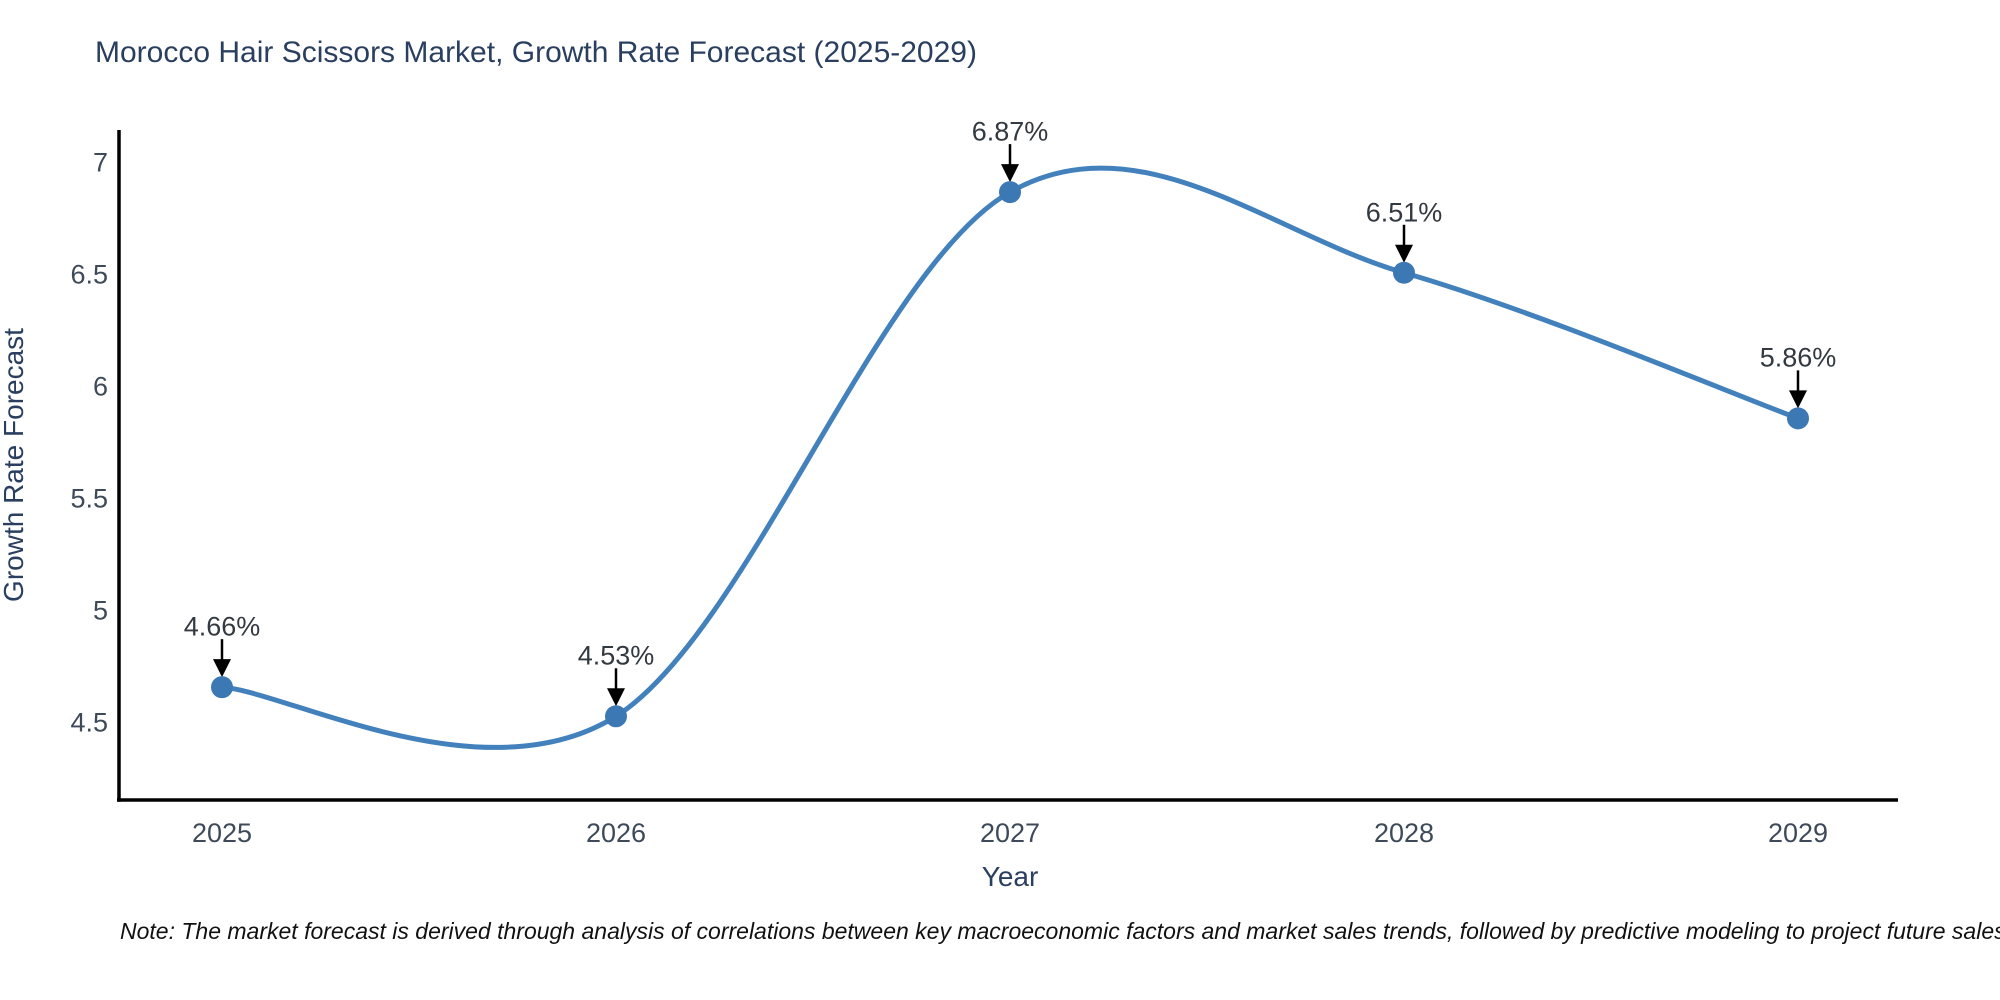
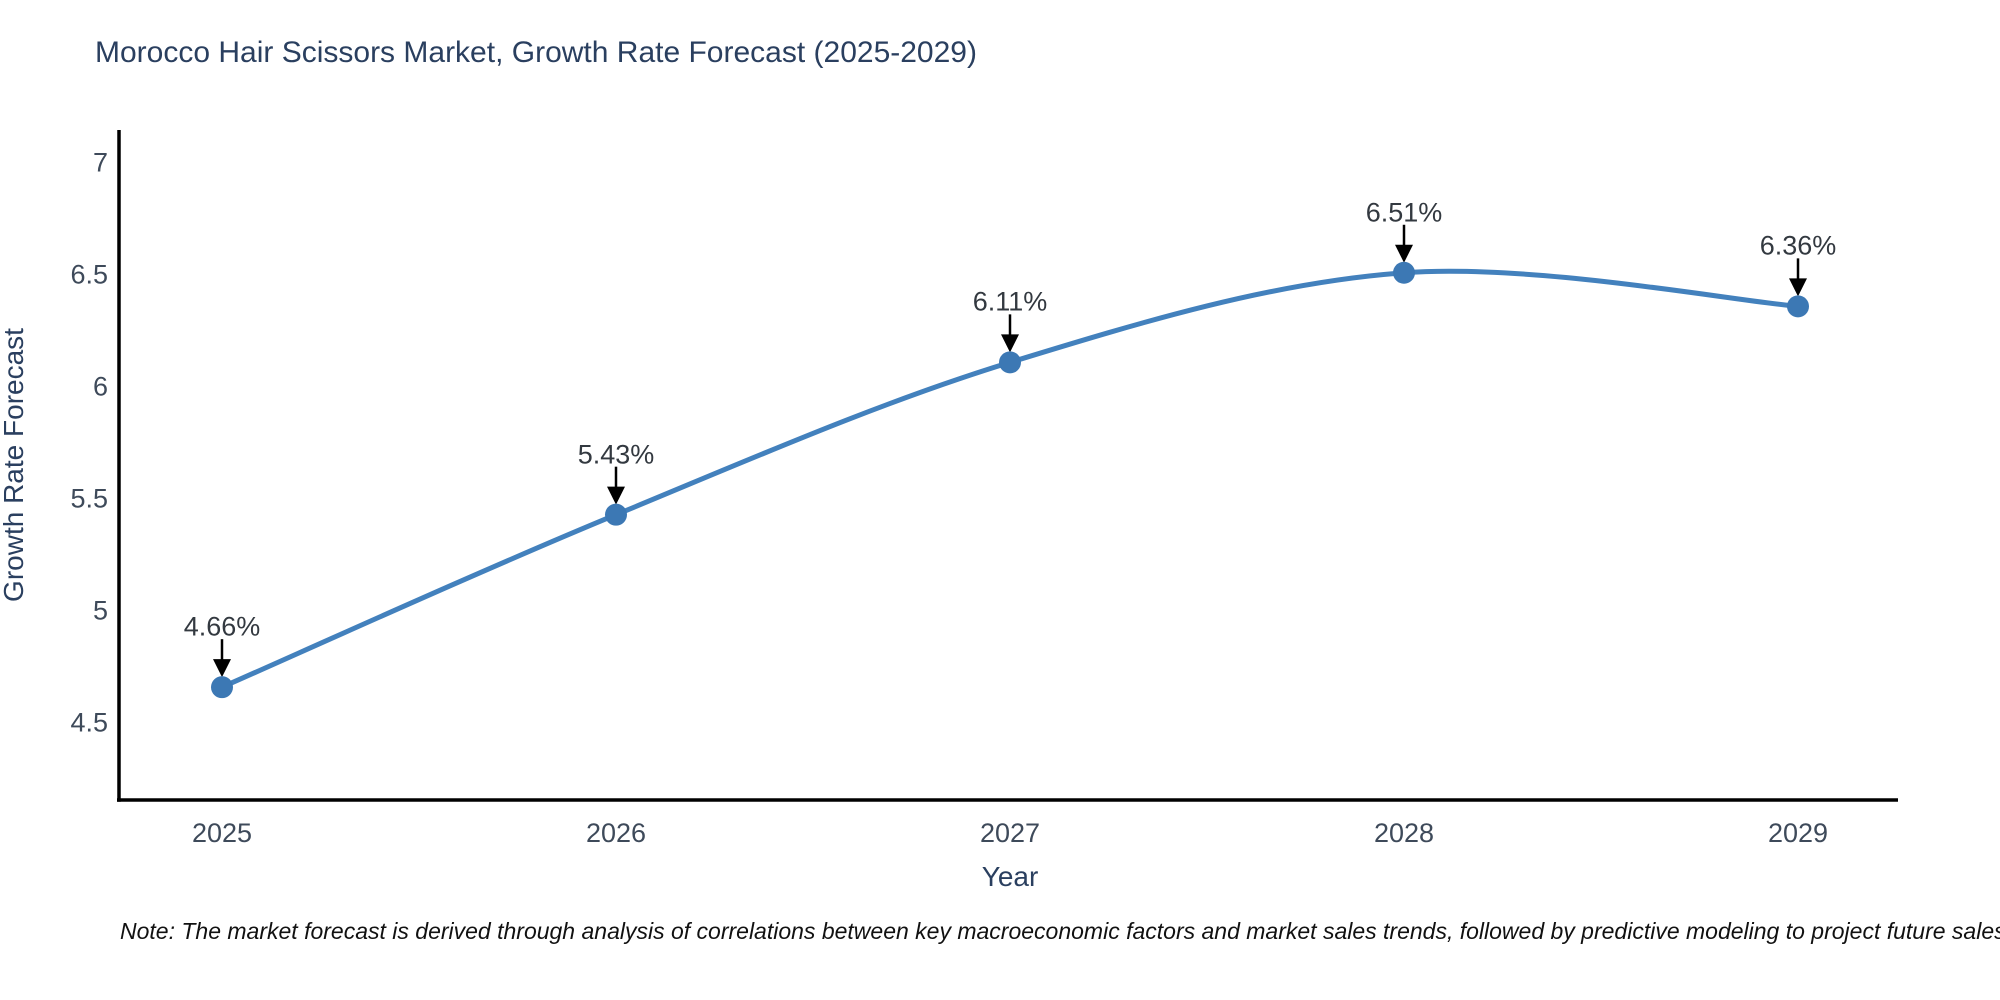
2026: 4.53% -> 5.43%
2027: 6.87% -> 6.11%
2029: 5.86% -> 6.36%
